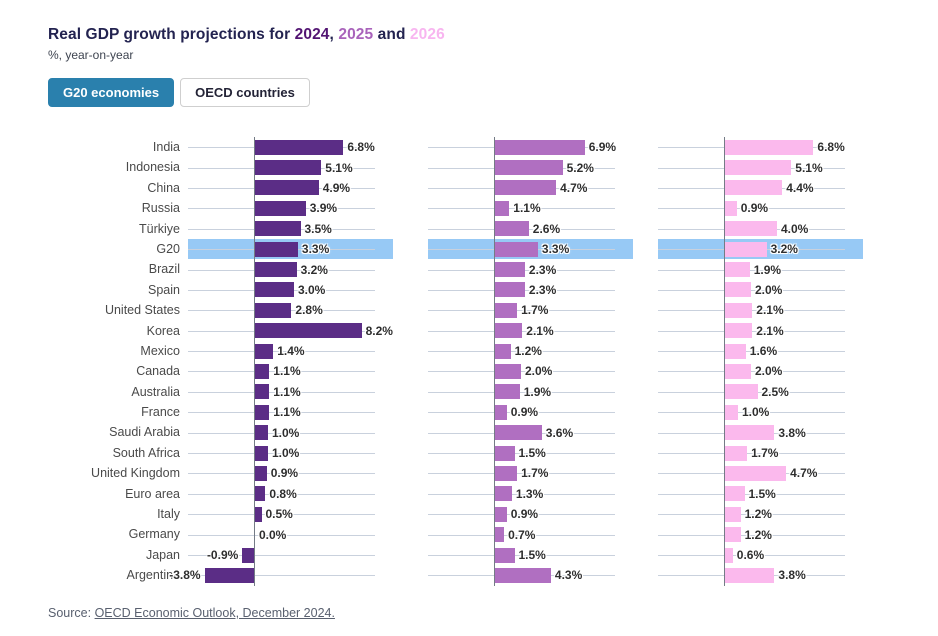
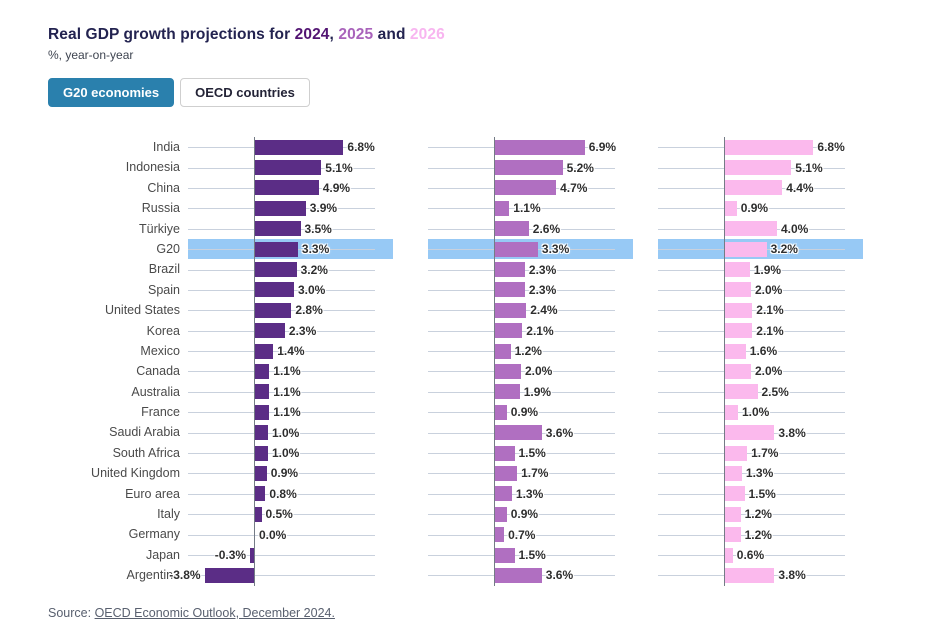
2025/United States: 1.7% -> 2.4%
2024/Korea: 8.2% -> 2.3%
2026/United Kingdom: 4.7% -> 1.3%
2024/Japan: -0.9% -> -0.3%
2025/Argentina: 4.3% -> 3.6%
